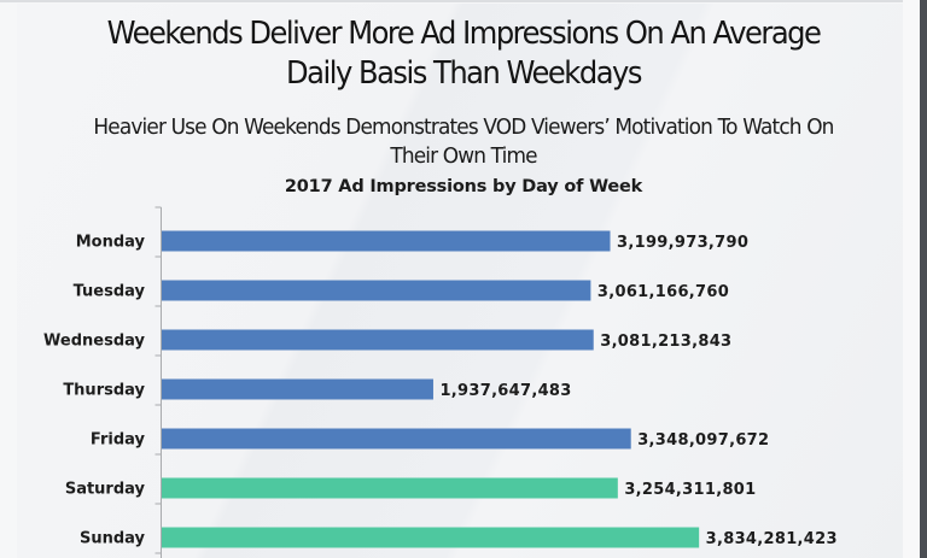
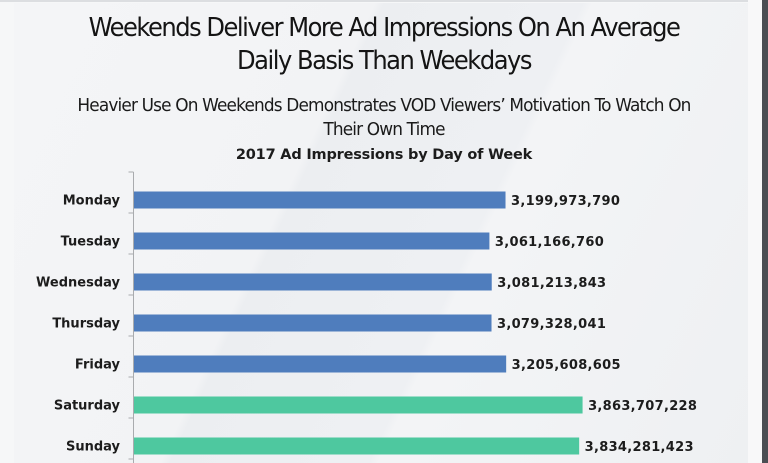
Thursday: 1,937,647,483 -> 3,079,328,041
Friday: 3,348,097,672 -> 3,205,608,605
Saturday: 3,254,311,801 -> 3,863,707,228
